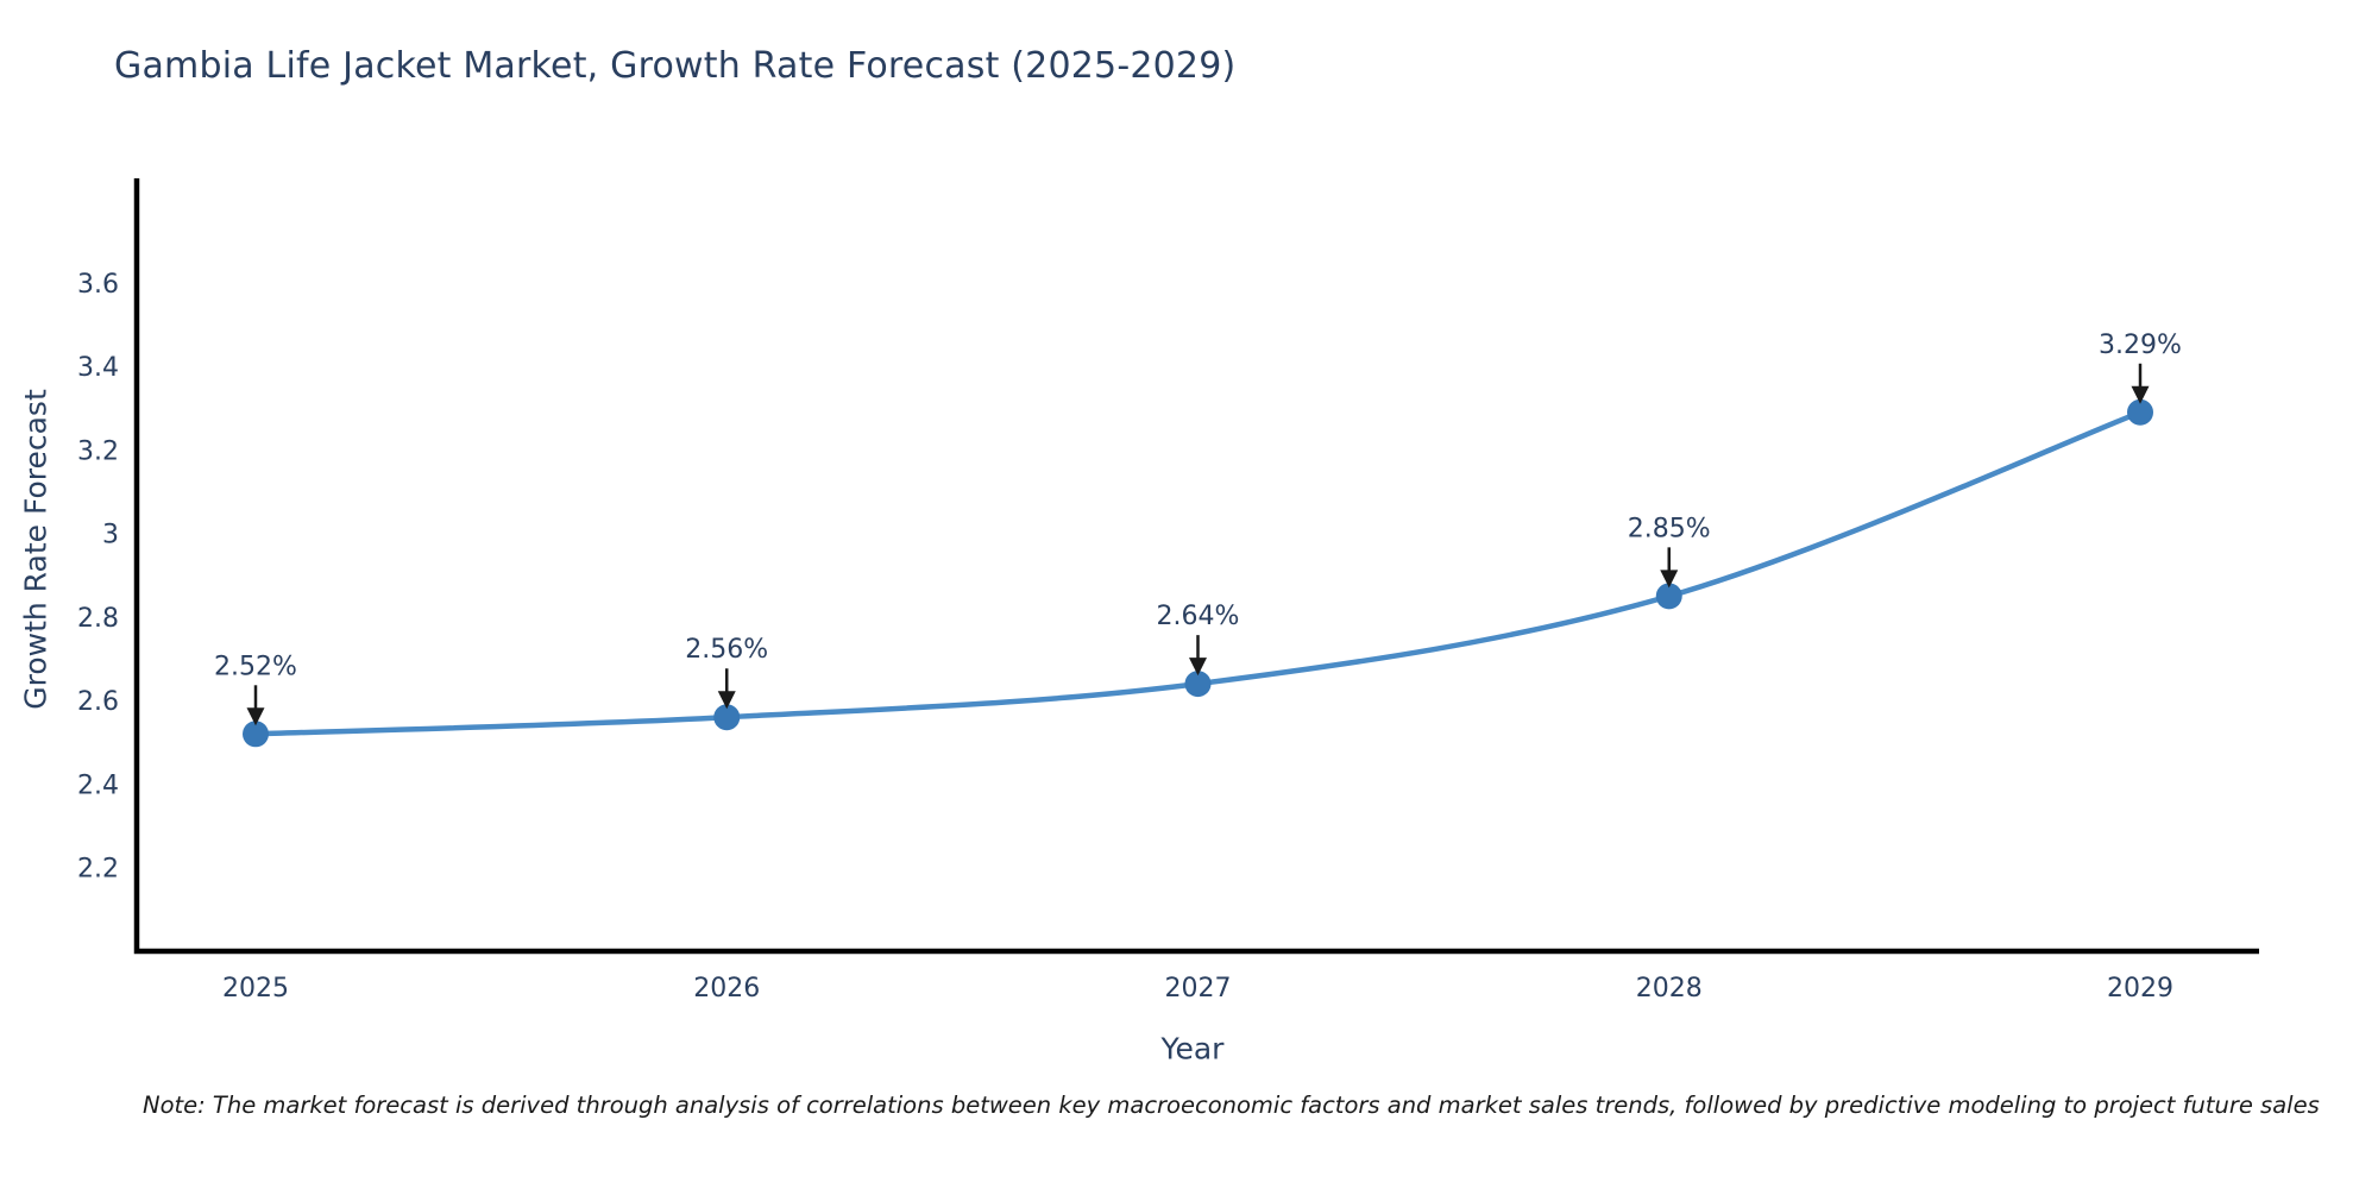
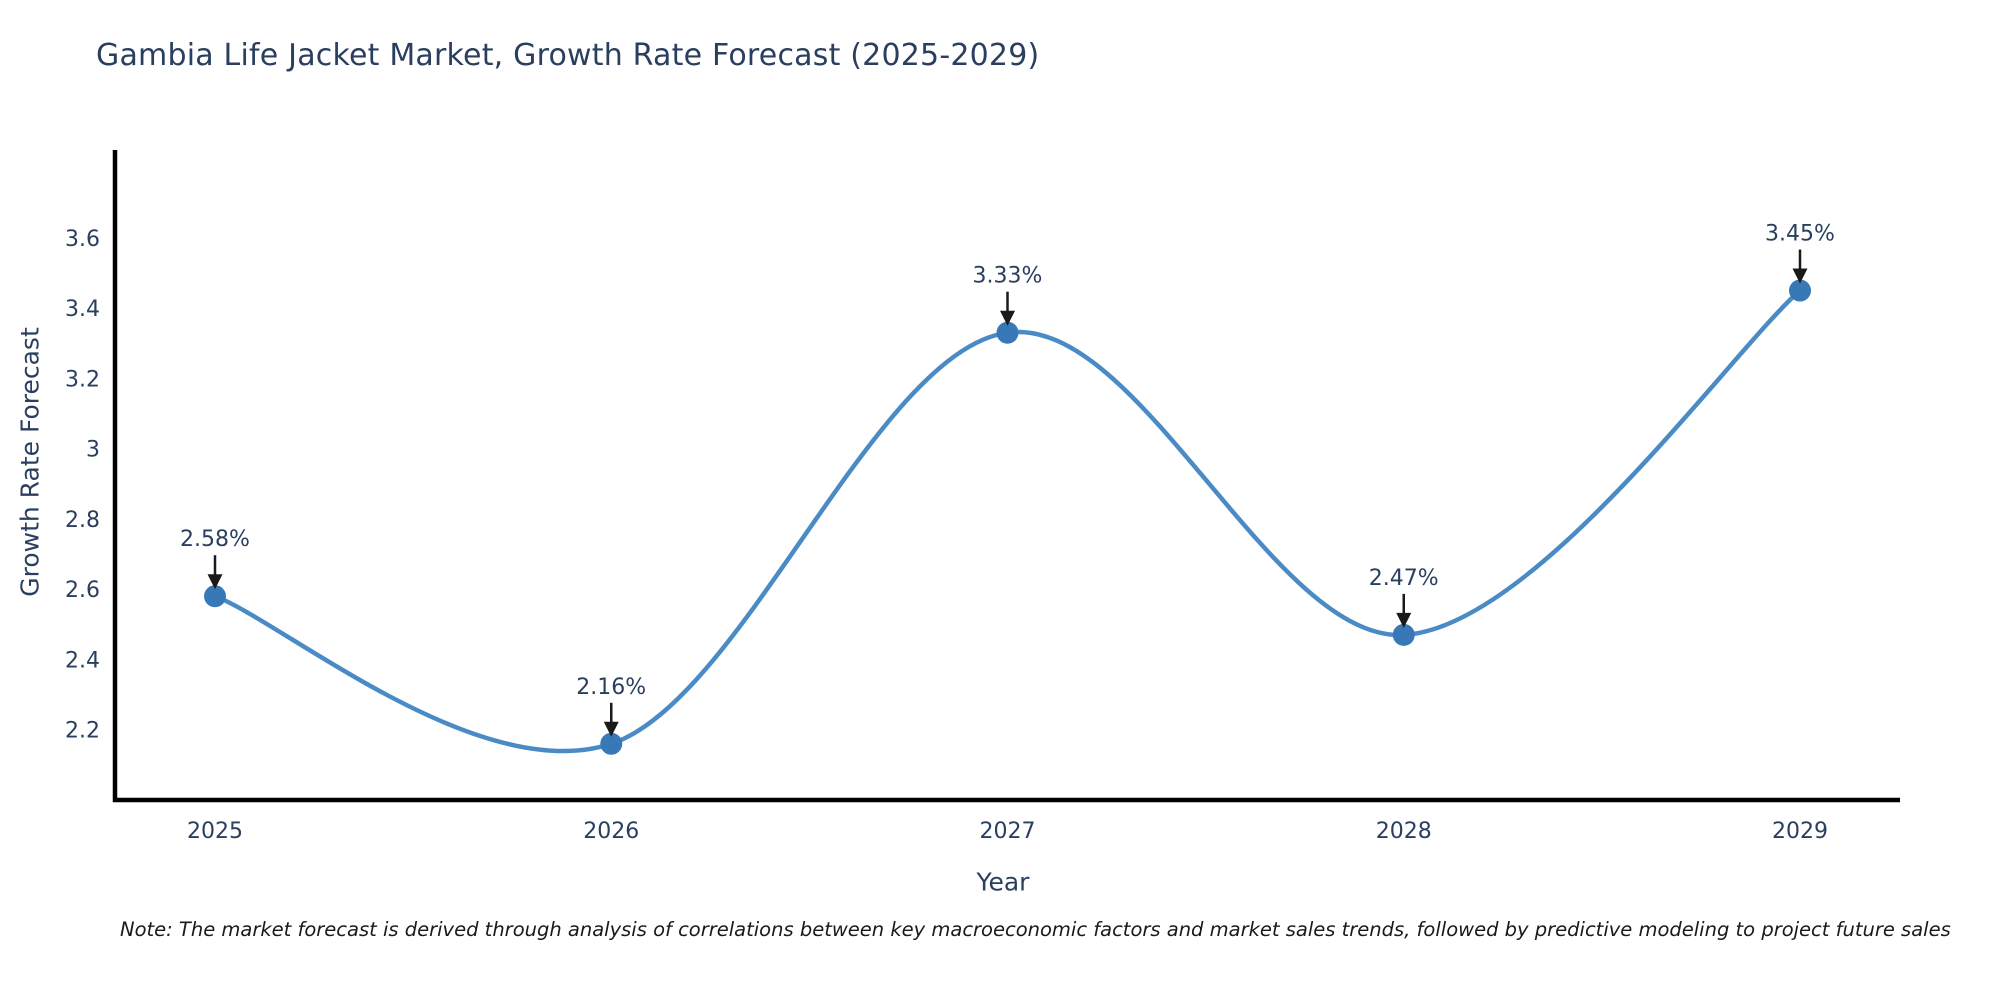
2025: 2.52% -> 2.58%
2026: 2.56% -> 2.16%
2027: 2.64% -> 3.33%
2028: 2.85% -> 2.47%
2029: 3.29% -> 3.45%
